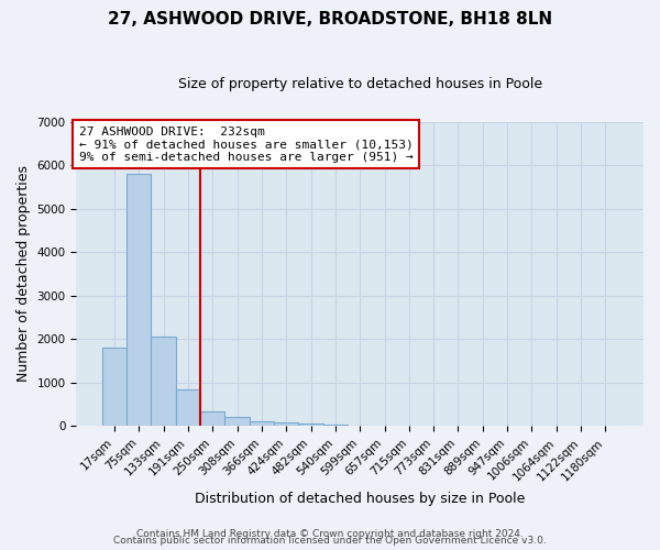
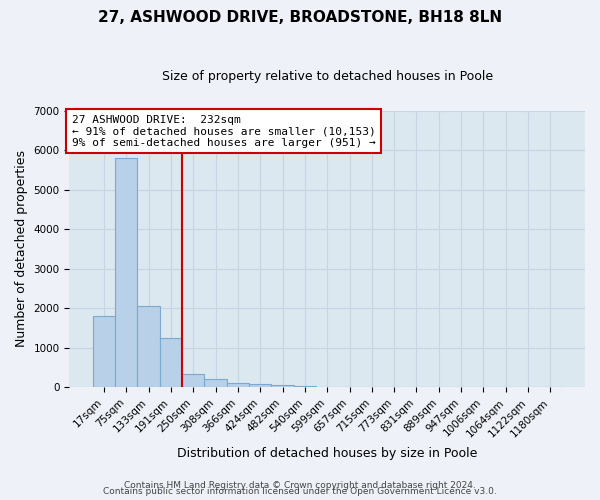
191sqm: 850 -> 1250
